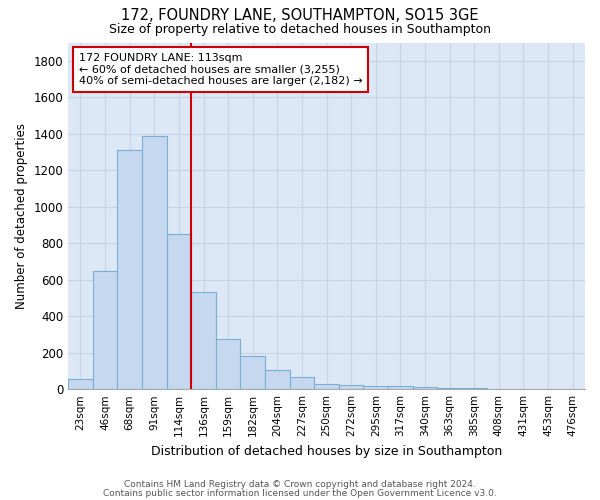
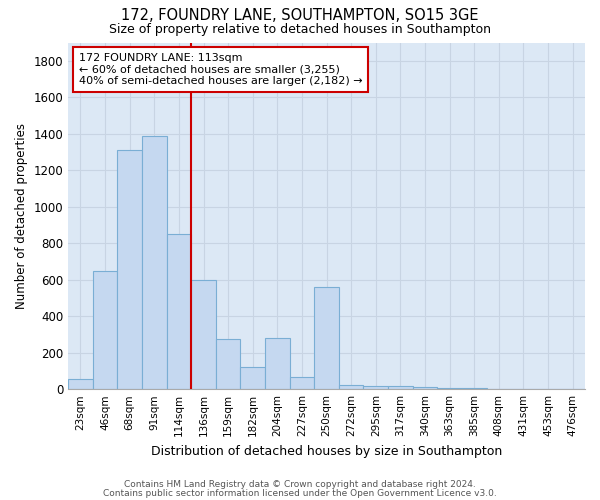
136sqm: 530 -> 600
182sqm: 180 -> 120
204sqm: 100 -> 280
250sqm: 30 -> 560
